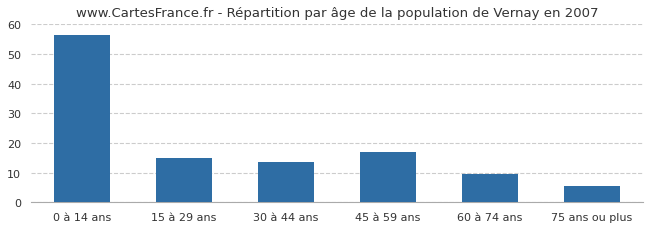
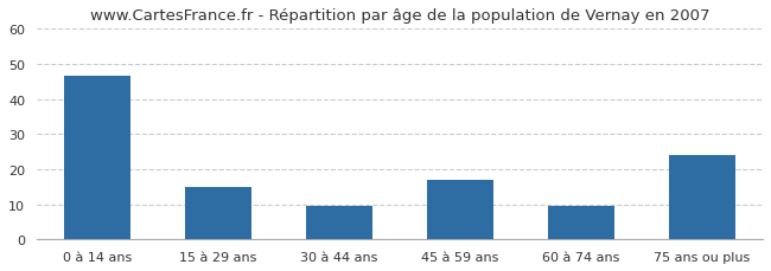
0 à 14 ans: 56.5 -> 46.5
30 à 44 ans: 13.5 -> 9.5
75 ans ou plus: 5.5 -> 24.0
